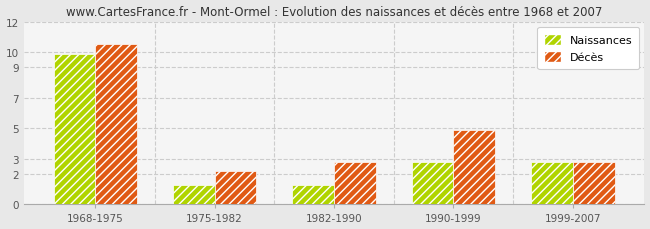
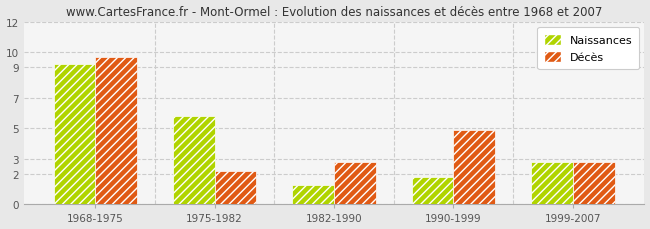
Naissances/1968-1975: 9.9 -> 9.2
Décès/1968-1975: 10.5 -> 9.7
Naissances/1975-1982: 1.3 -> 5.8
Naissances/1990-1999: 2.8 -> 1.8
